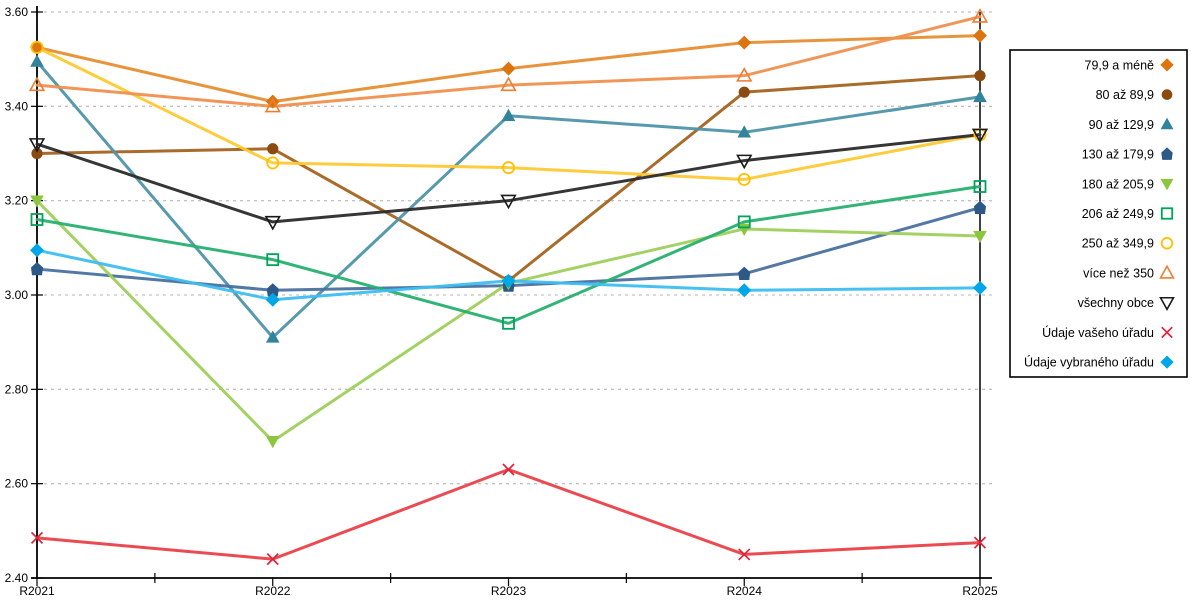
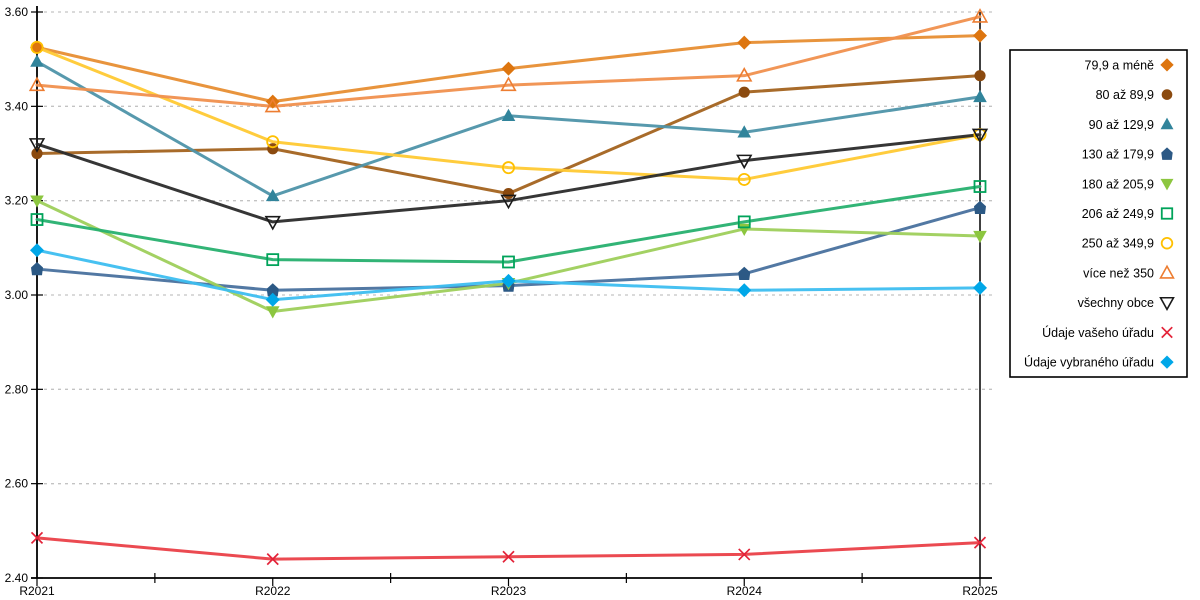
90 až 129,9/R2022: 2.91 -> 3.21
180 až 205,9/R2022: 2.69 -> 2.96
250 až 349,9/R2022: 3.28 -> 3.33
80 až 89,9/R2023: 3.03 -> 3.21
206 až 249,9/R2023: 2.94 -> 3.07
Údaje vašeho úřadu/R2023: 2.63 -> 2.44
